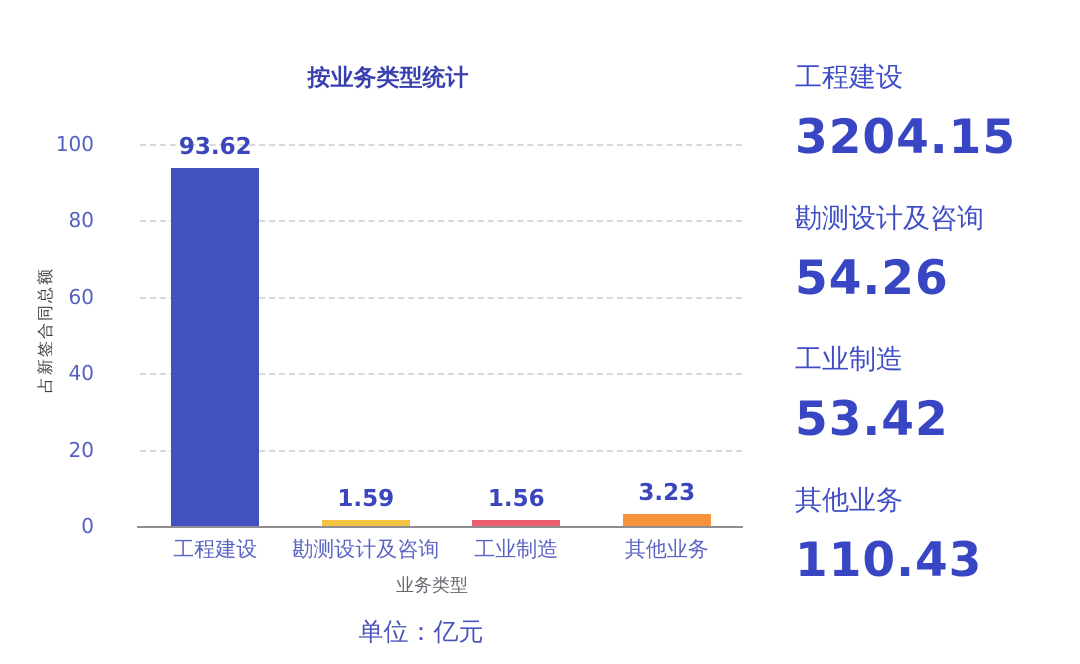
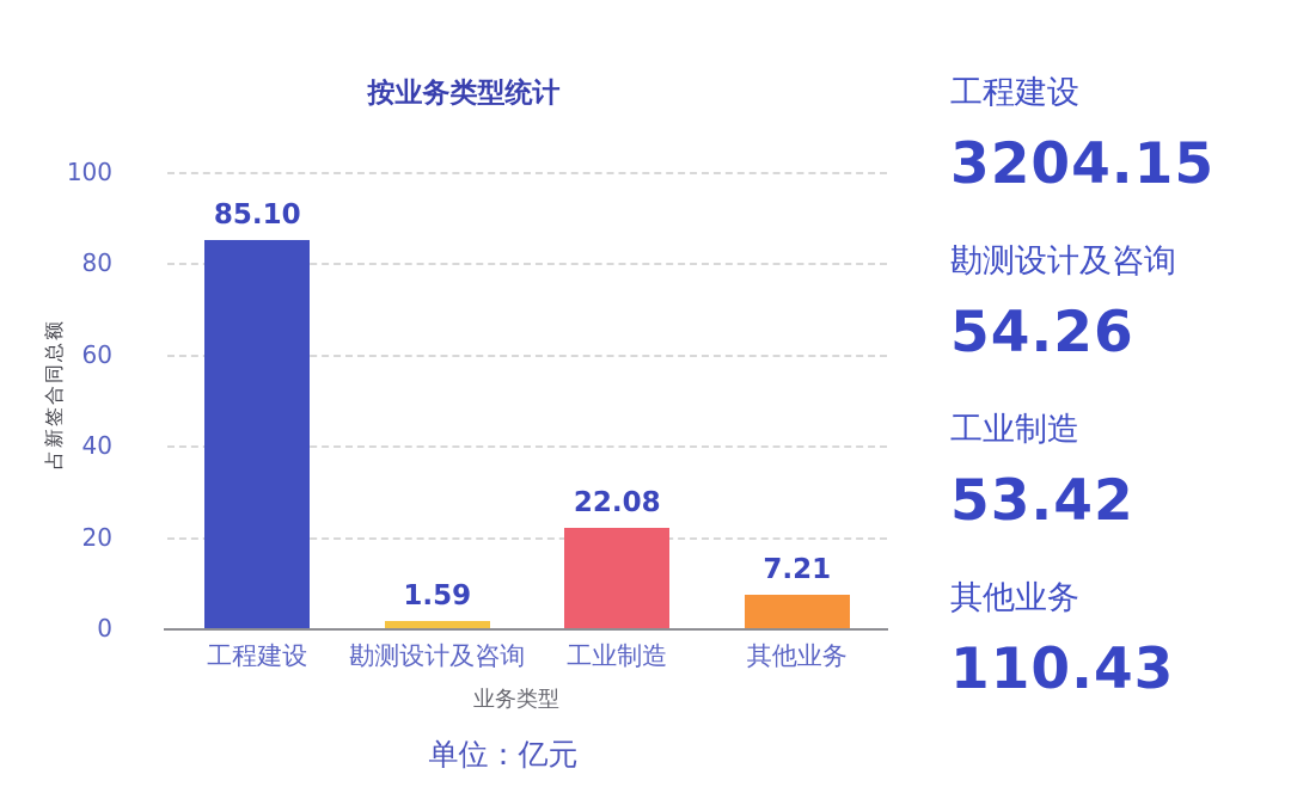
工程建设: 93.62 -> 85.10
工业制造: 1.56 -> 22.08
其他业务: 3.23 -> 7.21
